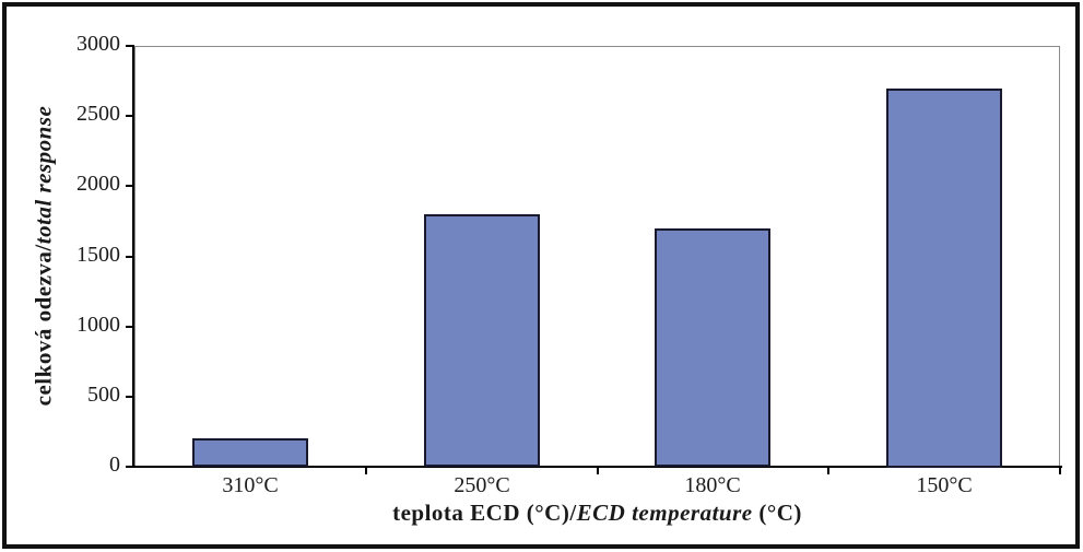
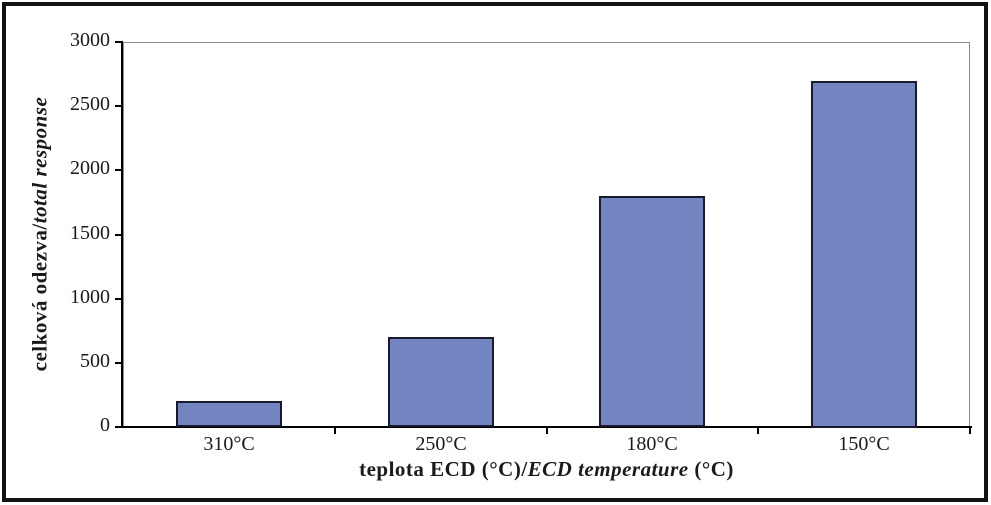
250°C: 1800 -> 700
180°C: 1700 -> 1800
